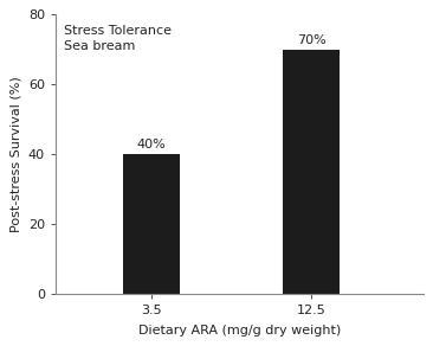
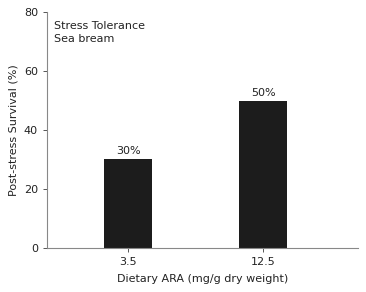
3.5: 40% -> 30%
12.5: 70% -> 50%
